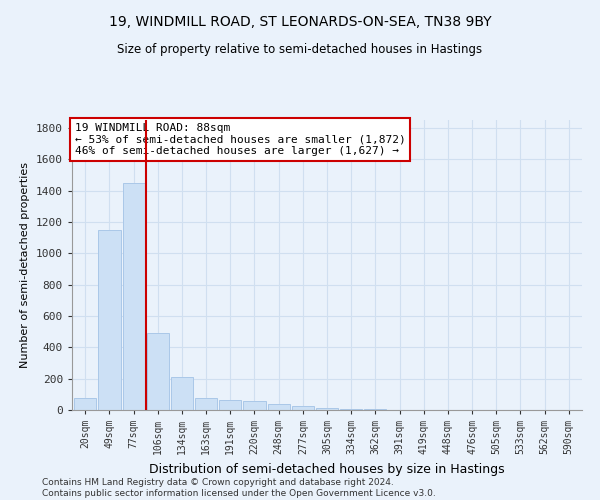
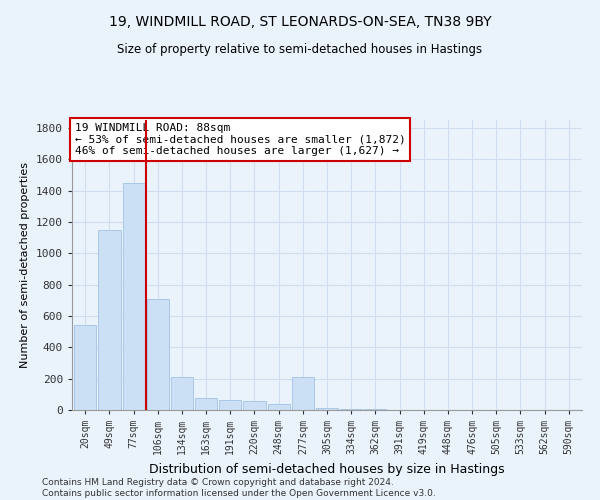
20sqm: 80 -> 540
106sqm: 490 -> 710
277sqm: 30 -> 210
